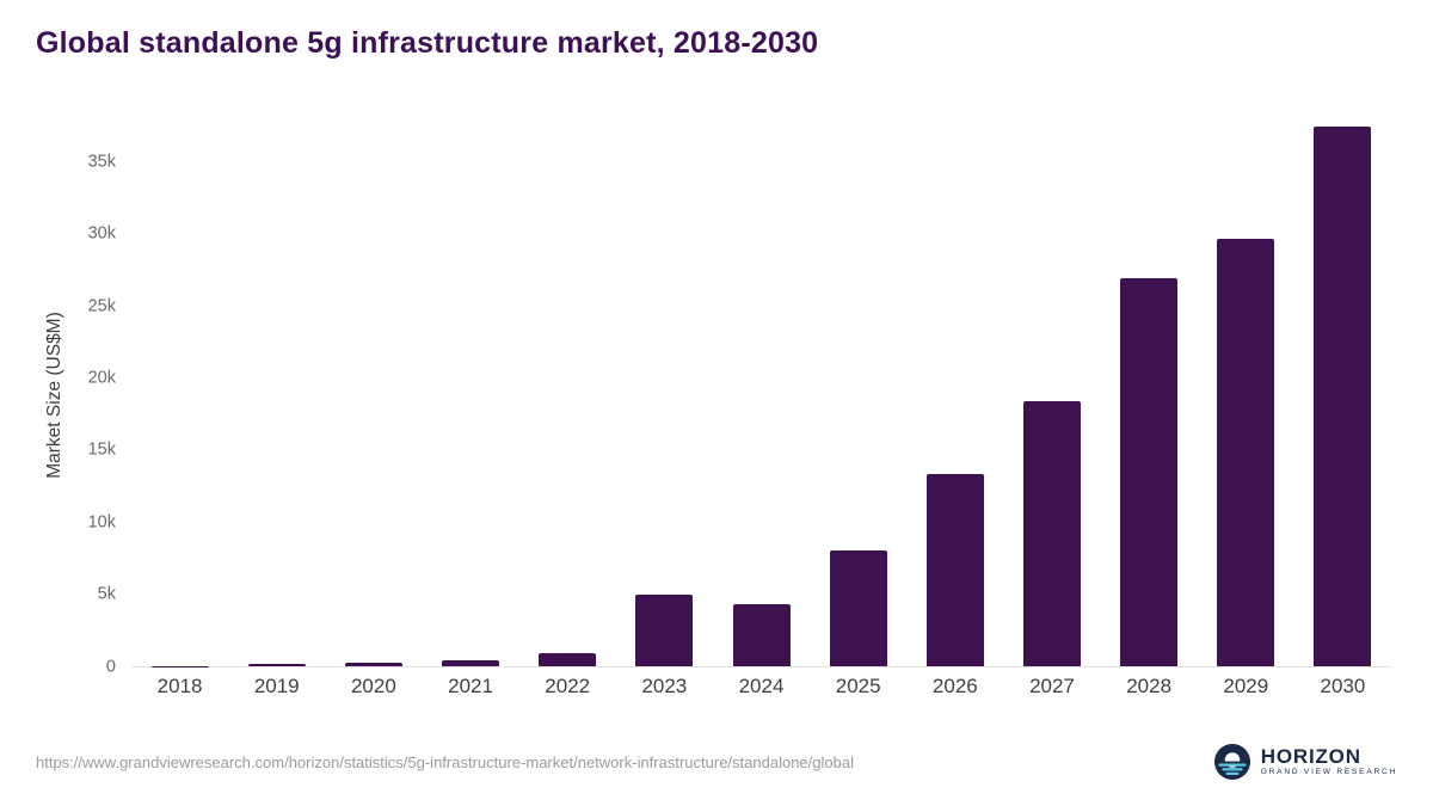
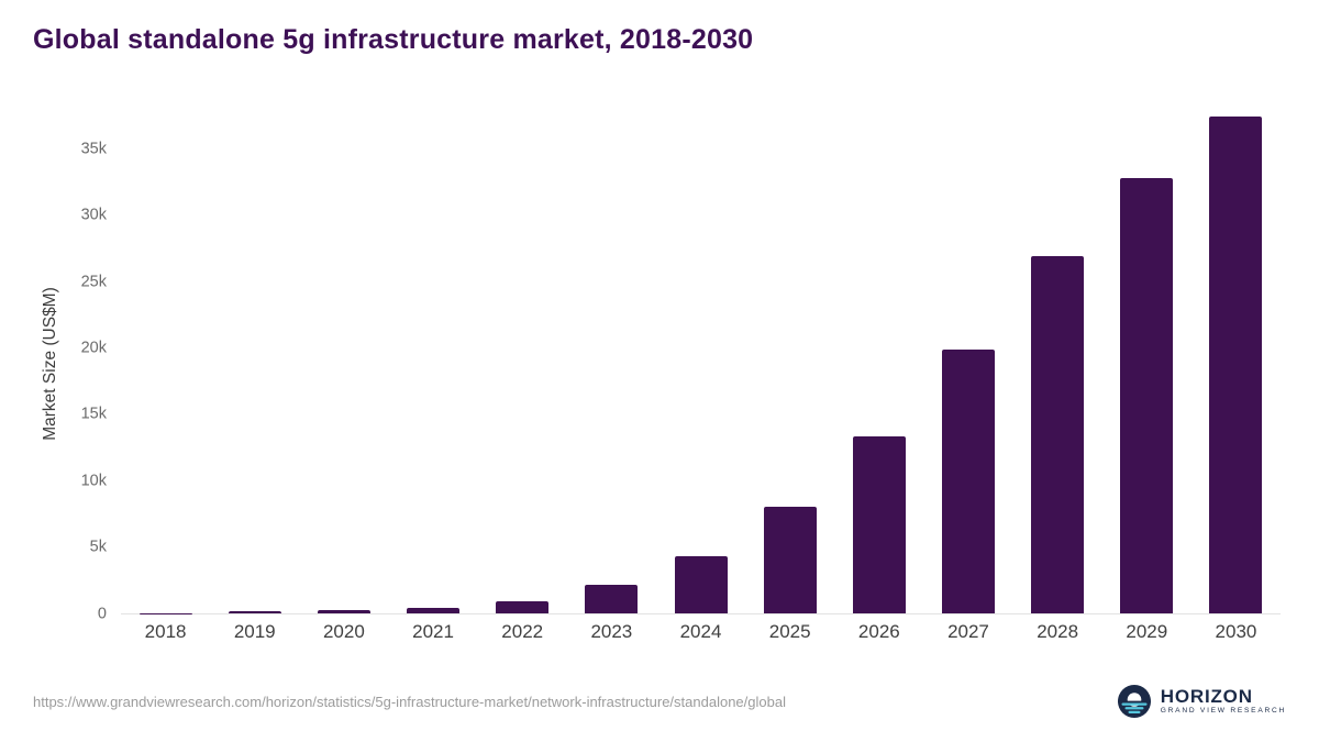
2023: 5.0k -> 2.2k
2027: 18.4k -> 19.9k
2029: 29.6k -> 32.8k
